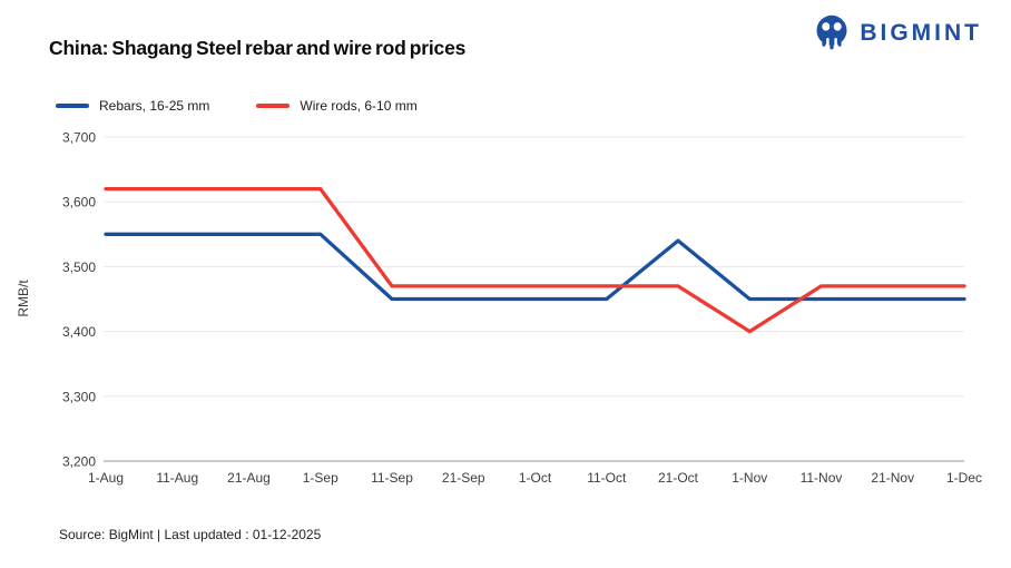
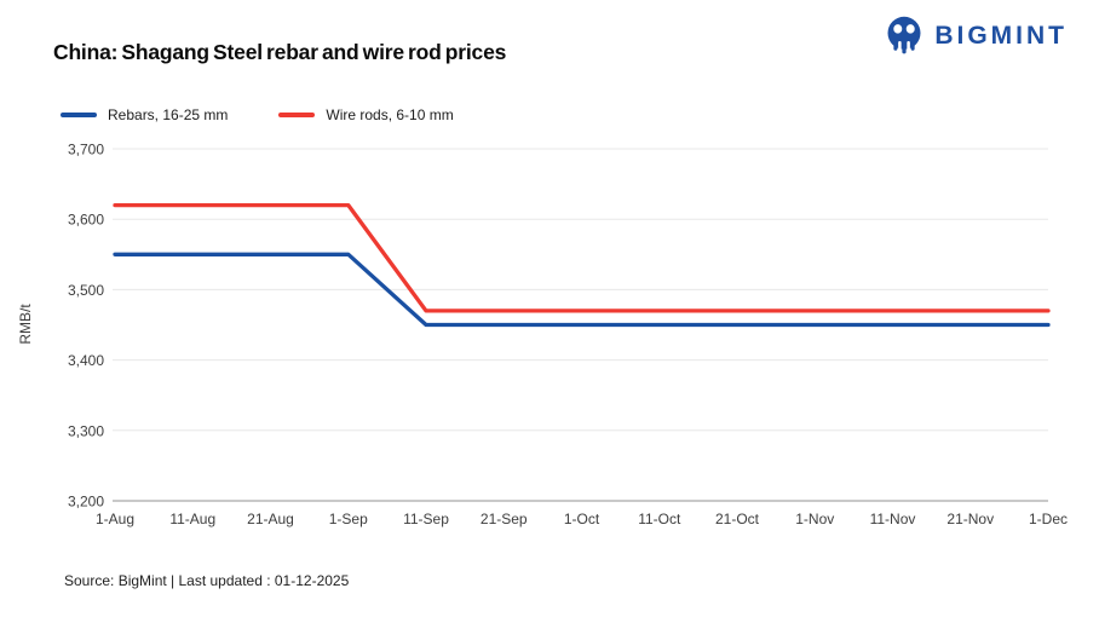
Rebars, 16-25 mm/21-Oct: 3540 -> 3450
Wire rods, 6-10 mm/1-Nov: 3400 -> 3470
